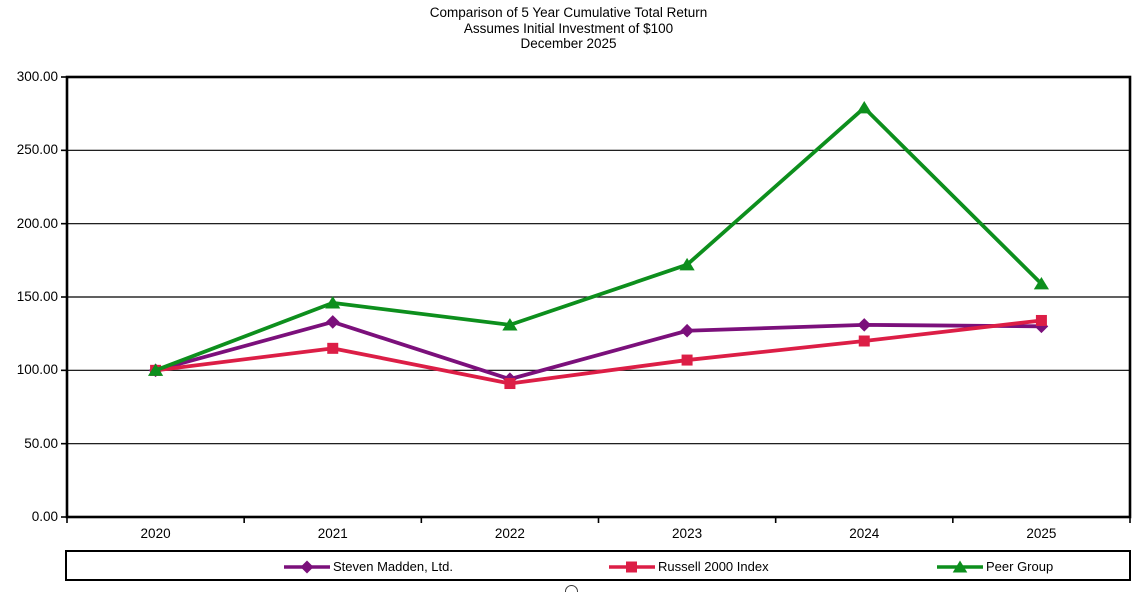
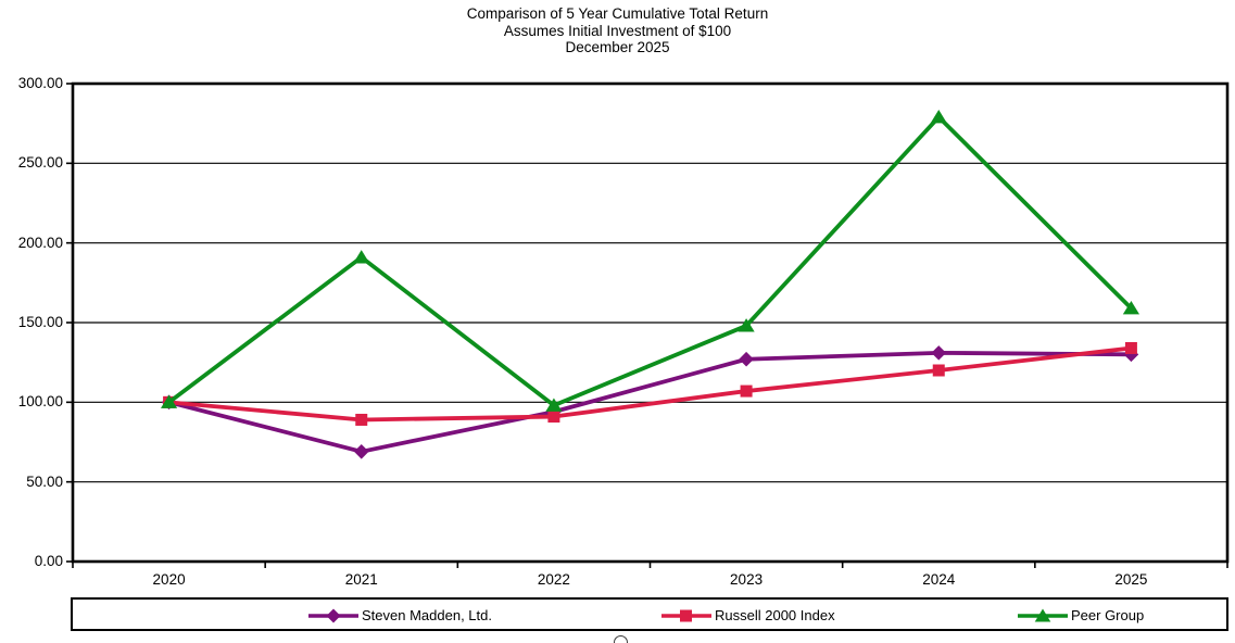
Steven Madden, Ltd./2021: 133 -> 69
Russell 2000 Index/2021: 115 -> 89
Peer Group/2021: 146 -> 191
Peer Group/2022: 131 -> 98
Peer Group/2023: 172 -> 148
